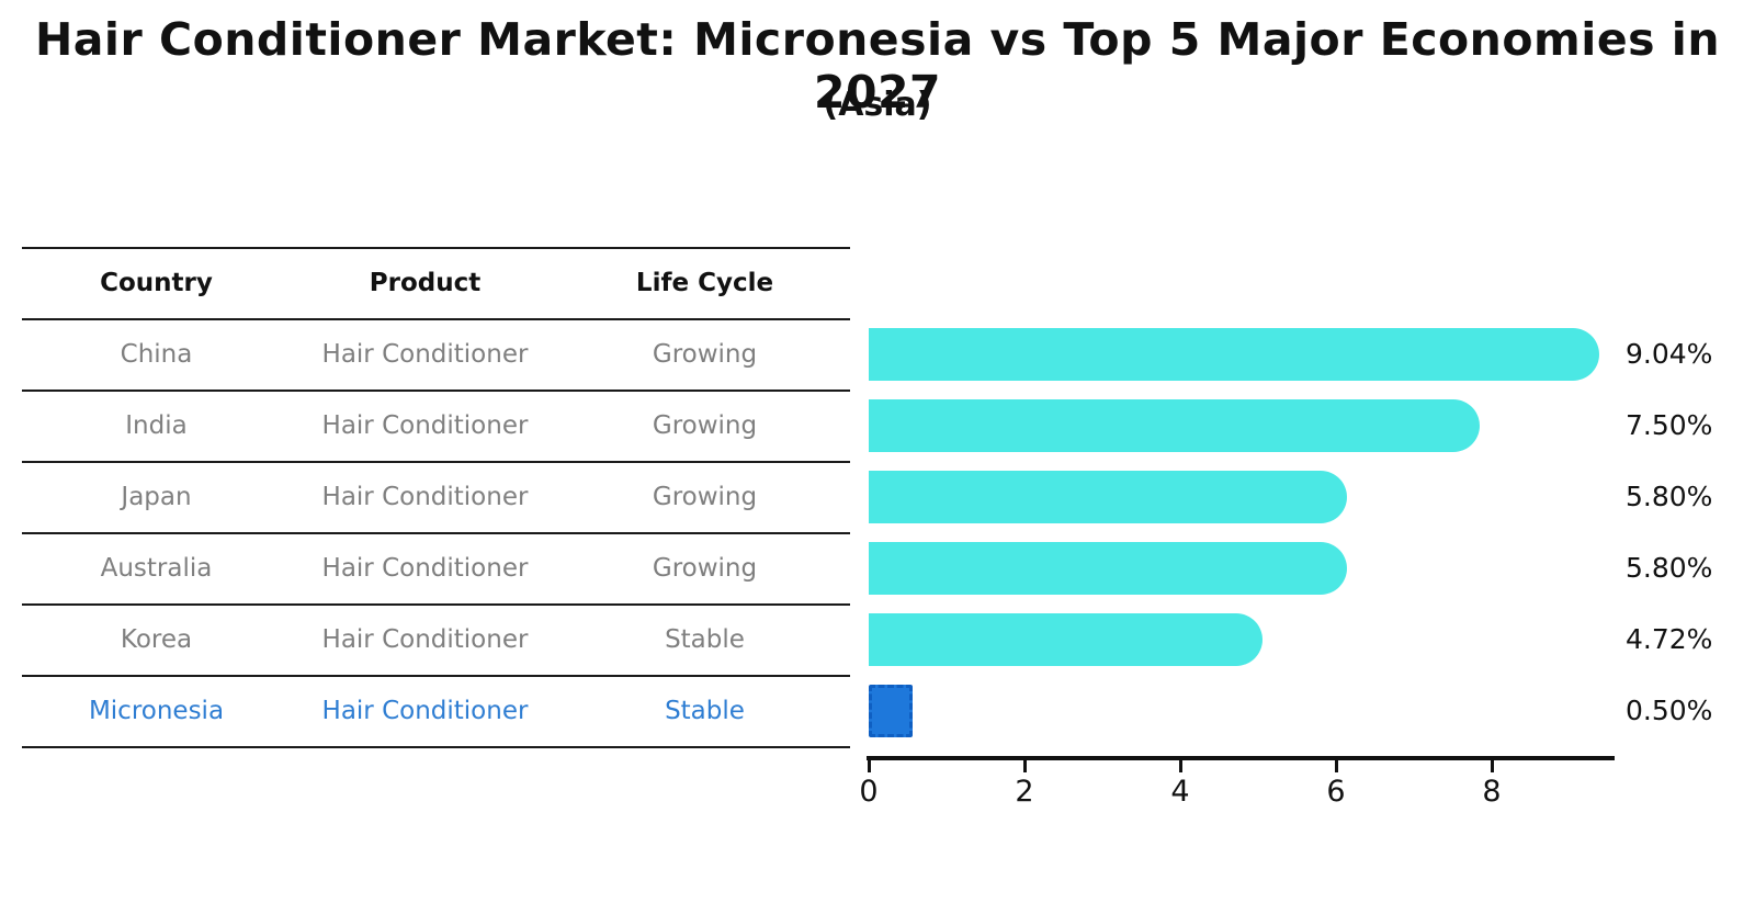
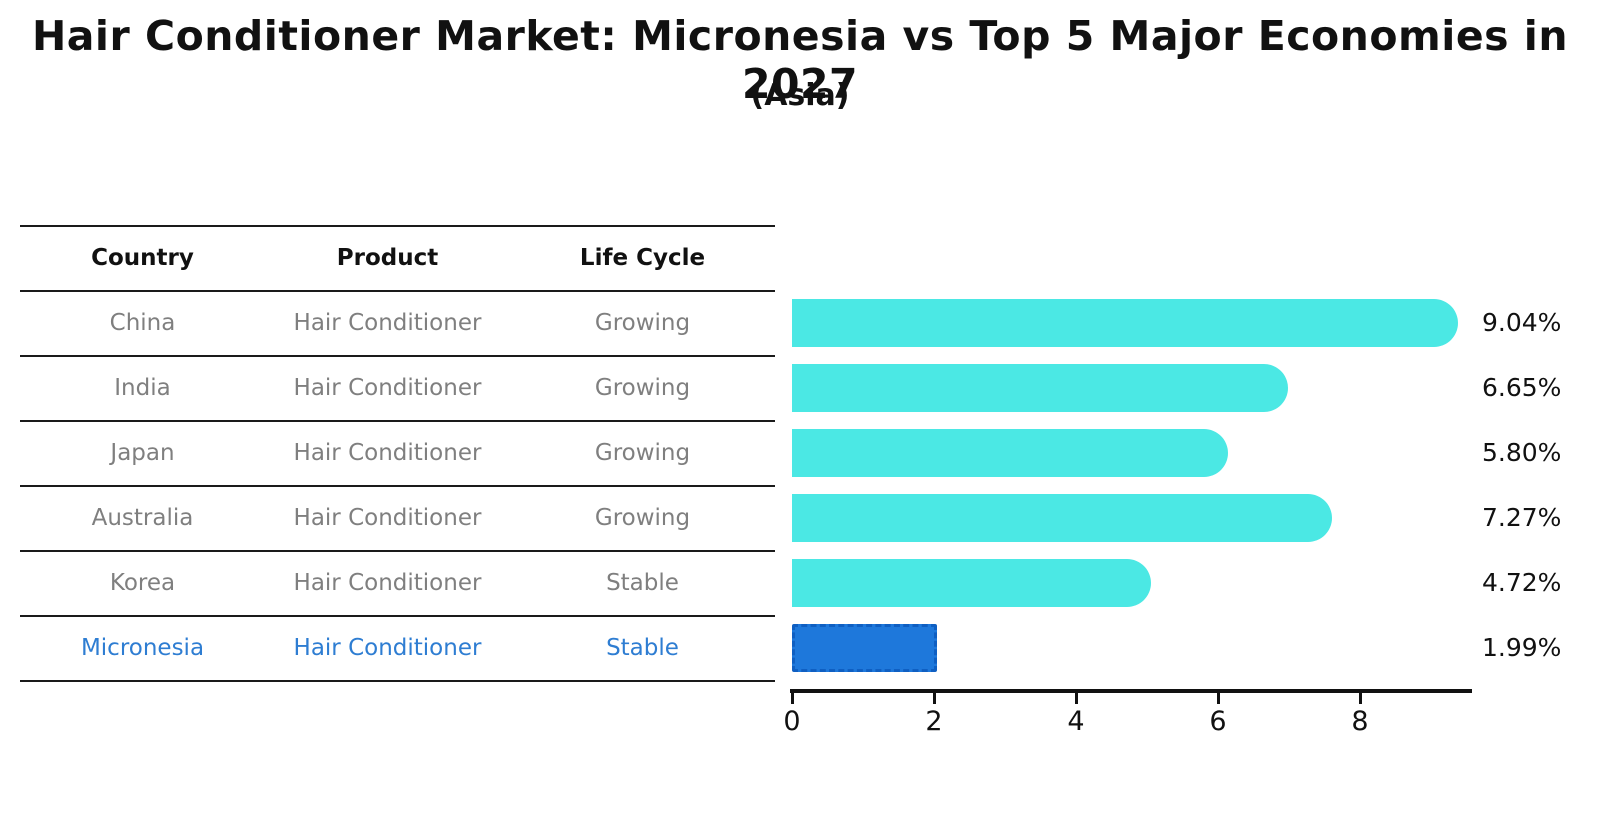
India: 7.50% -> 6.65%
Australia: 5.80% -> 7.27%
Micronesia: 0.50% -> 1.99%
